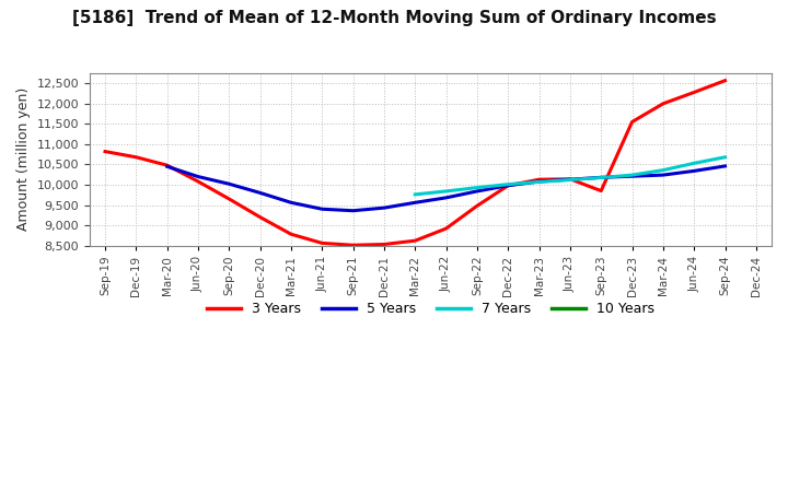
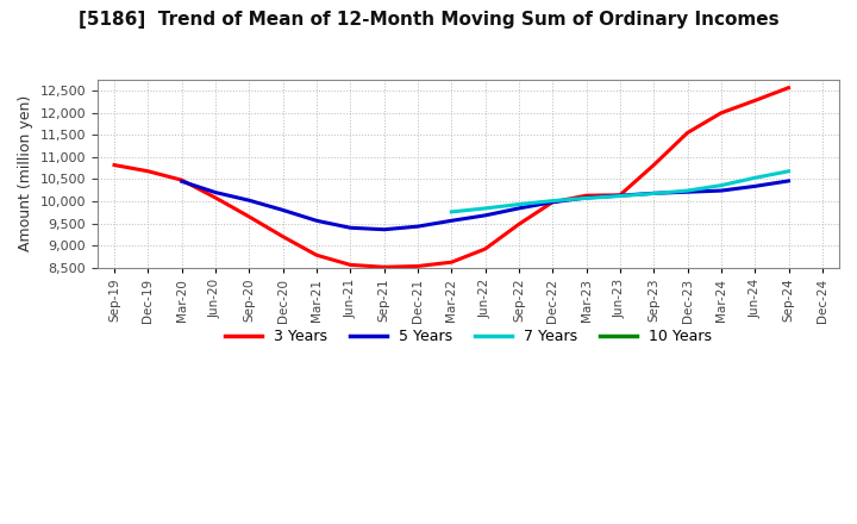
3 Years/Sep-23: 9,850 -> 10,820
